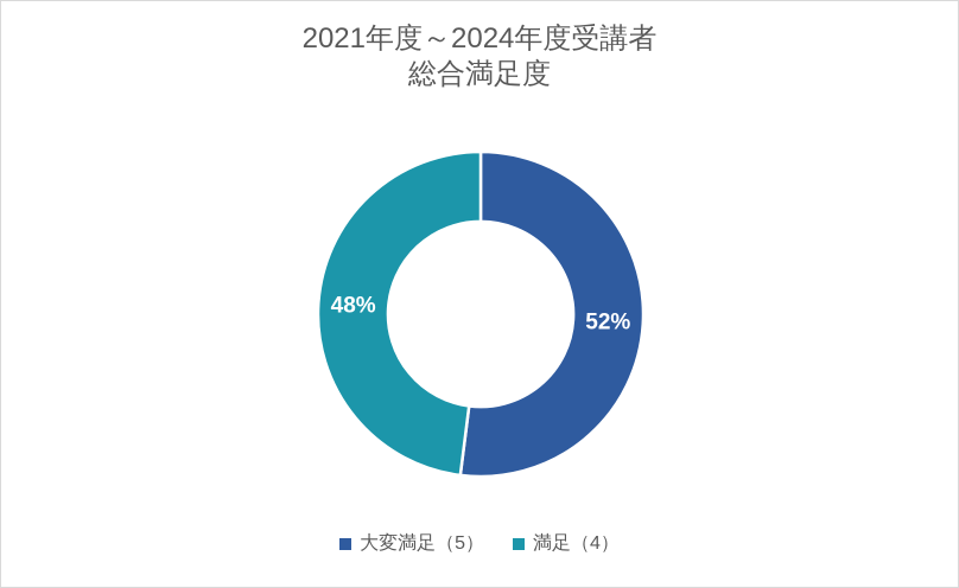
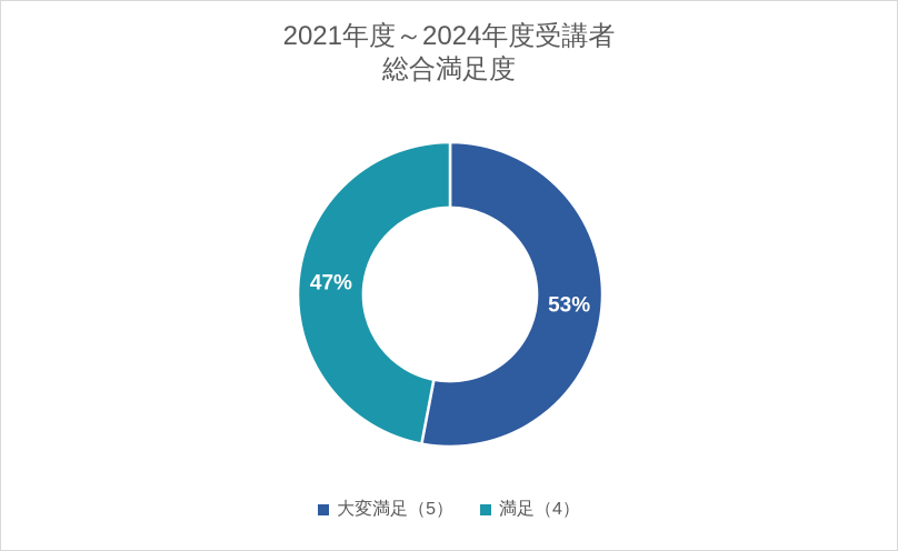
大変満足（5）: 52% -> 53%
満足（4）: 48% -> 47%
